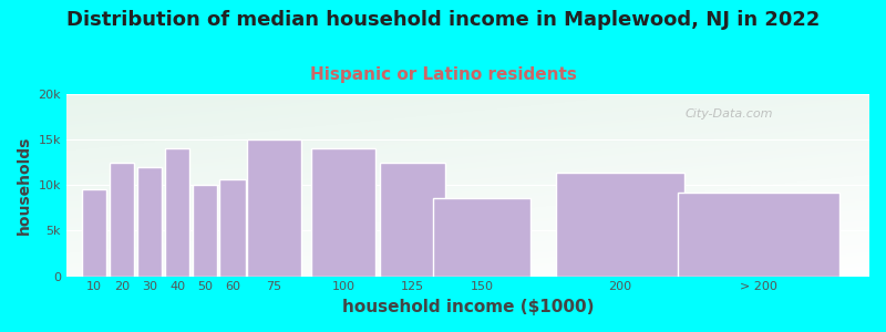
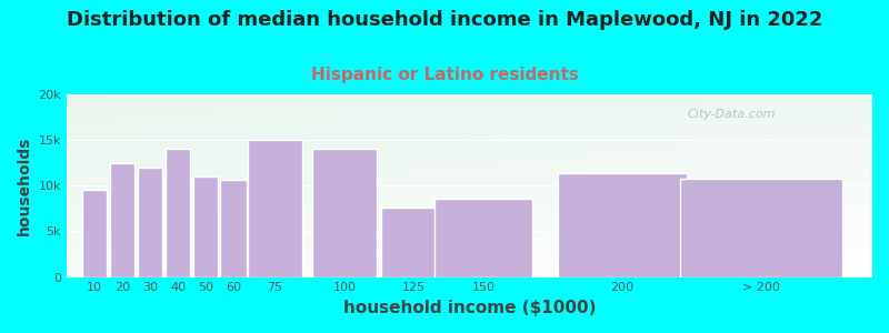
50: 10.0k -> 11.0k
125: 12.5k -> 7.6k
> 200: 9.2k -> 10.8k
